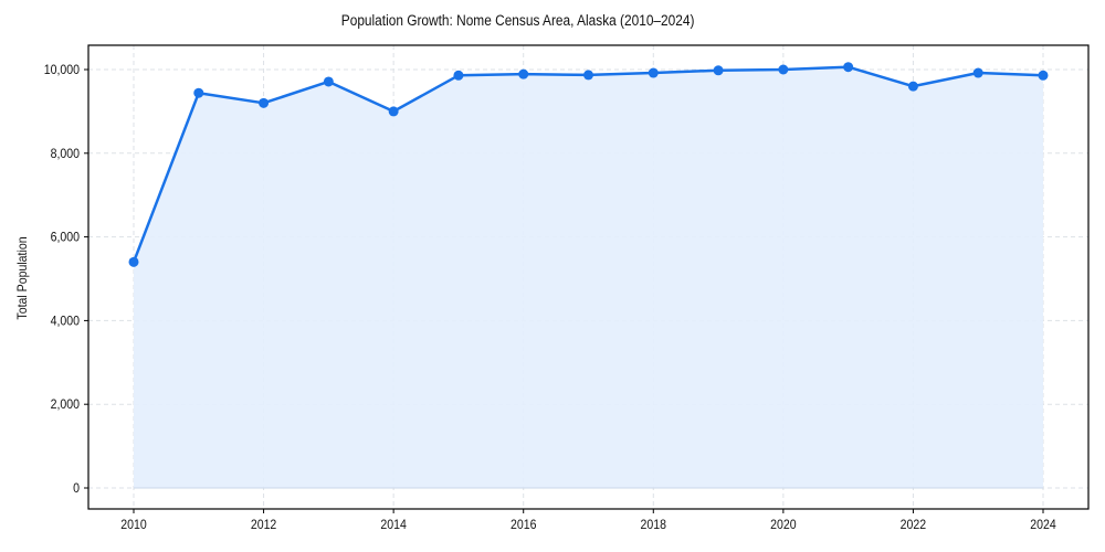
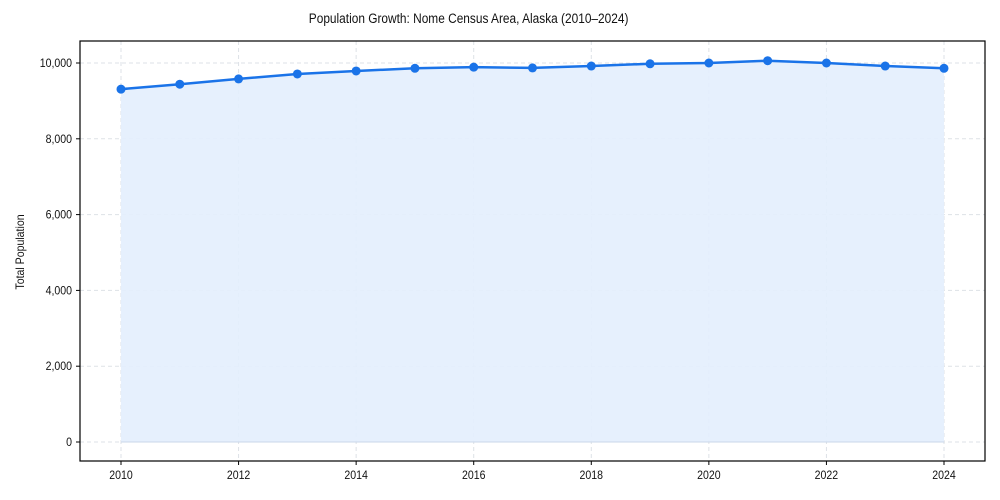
2010: 5400 -> 9300
2012: 9200 -> 9600
2014: 9000 -> 9800
2022: 9600 -> 10000
